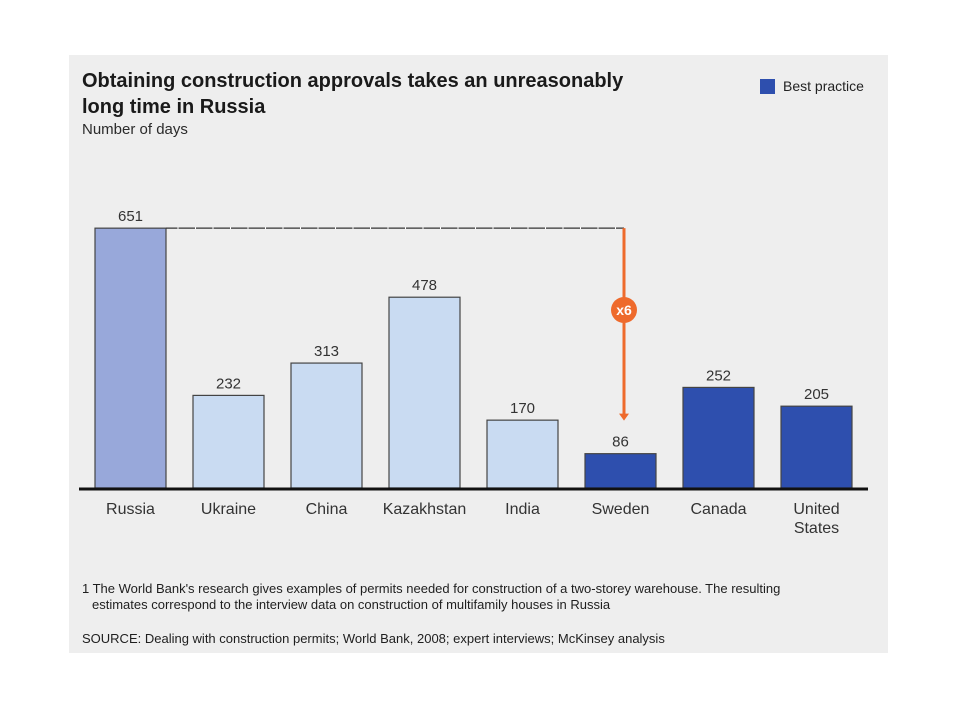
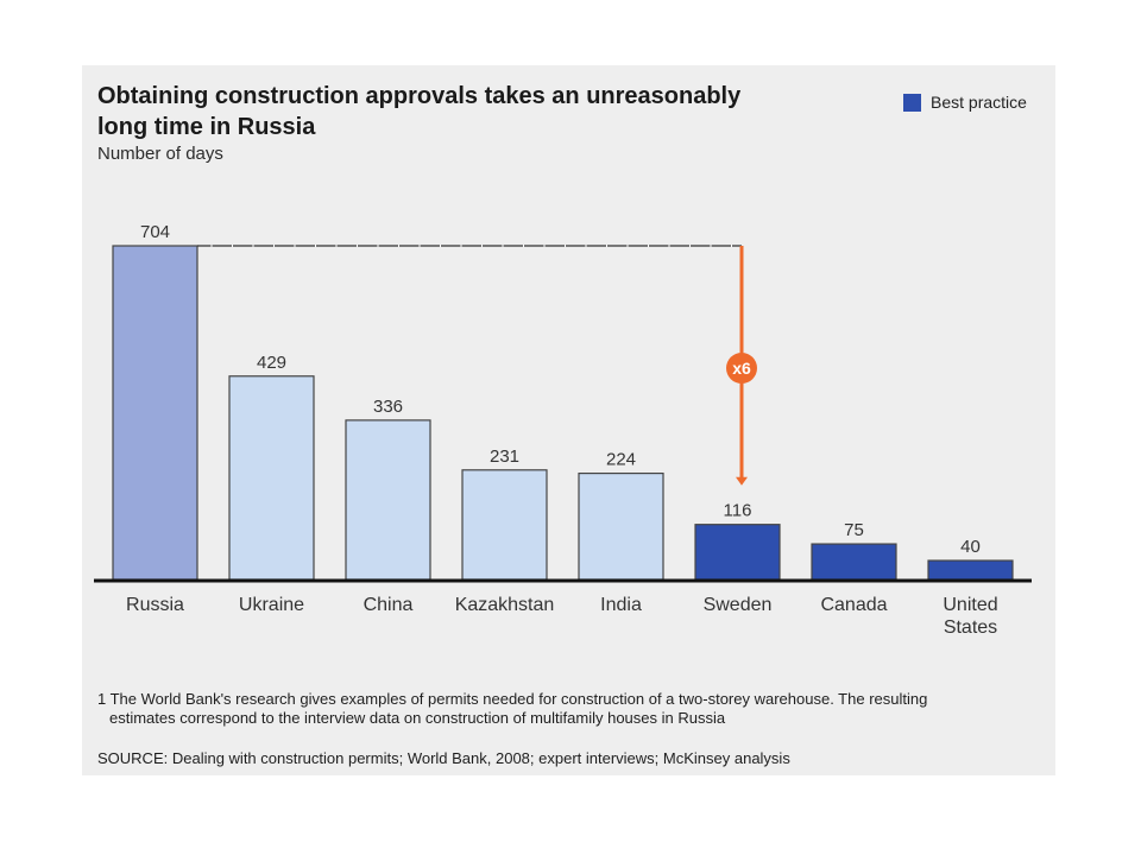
Russia: 651 -> 704
Ukraine: 232 -> 429
China: 313 -> 336
Kazakhstan: 478 -> 231
India: 170 -> 224
Sweden: 86 -> 116
Canada: 252 -> 75
United States: 205 -> 40
